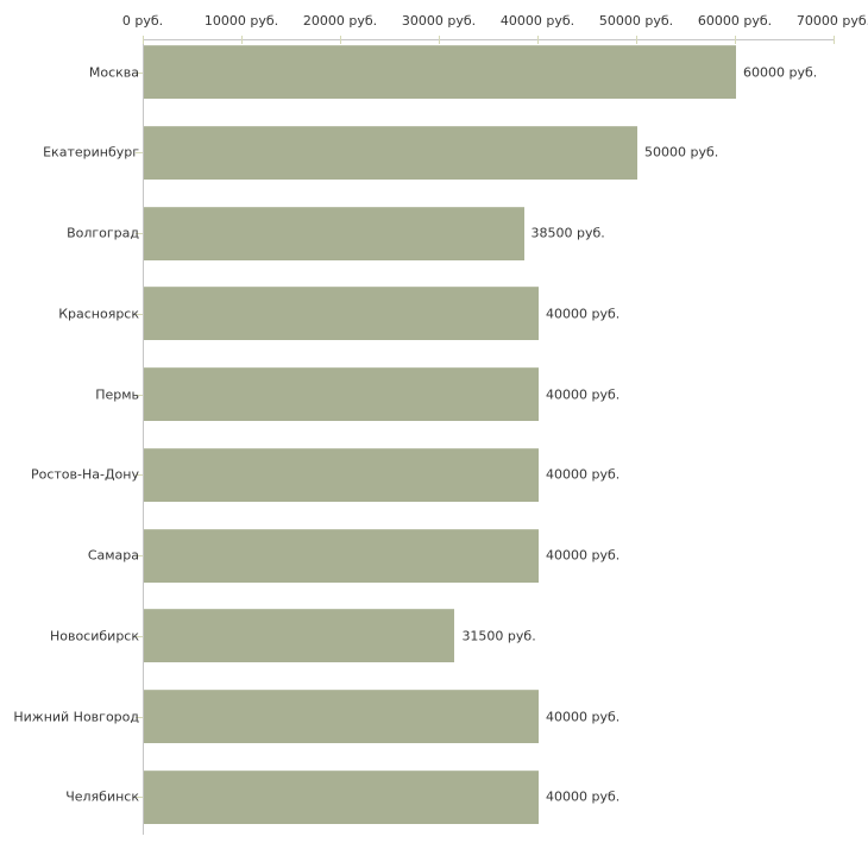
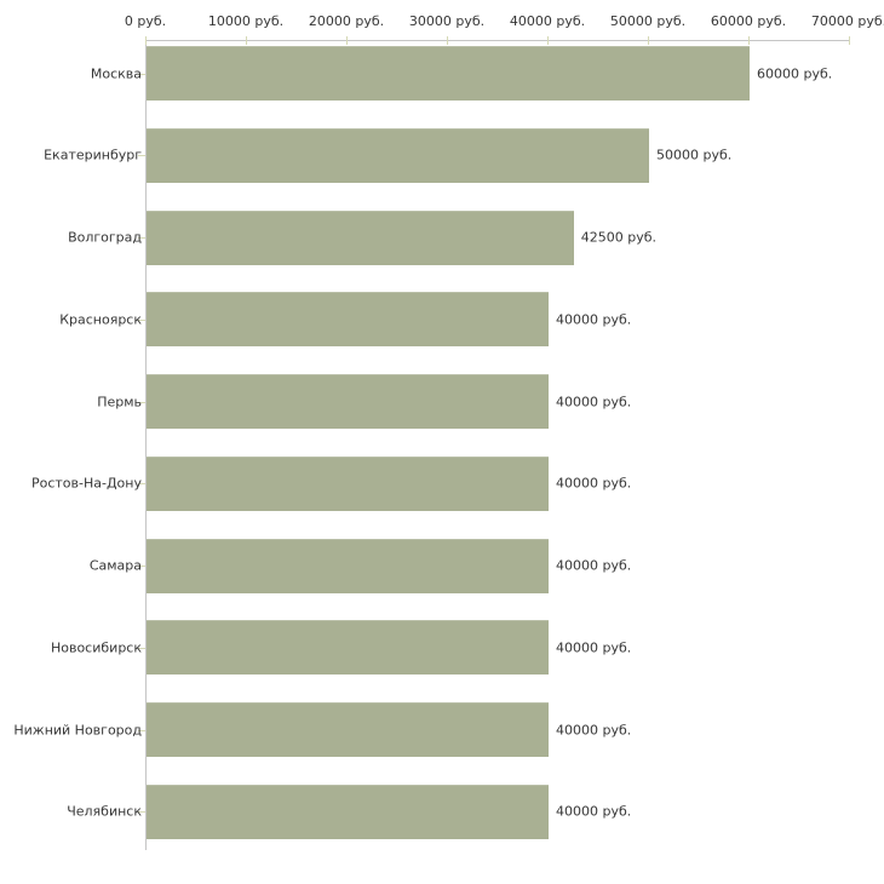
Волгоград: 38500 -> 42500
Новосибирск: 31500 -> 40000
